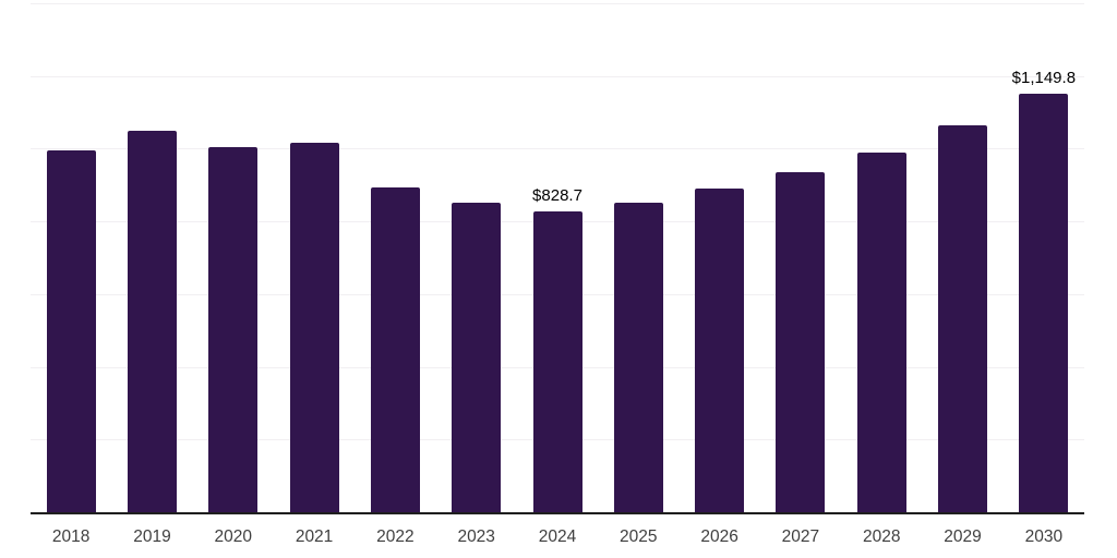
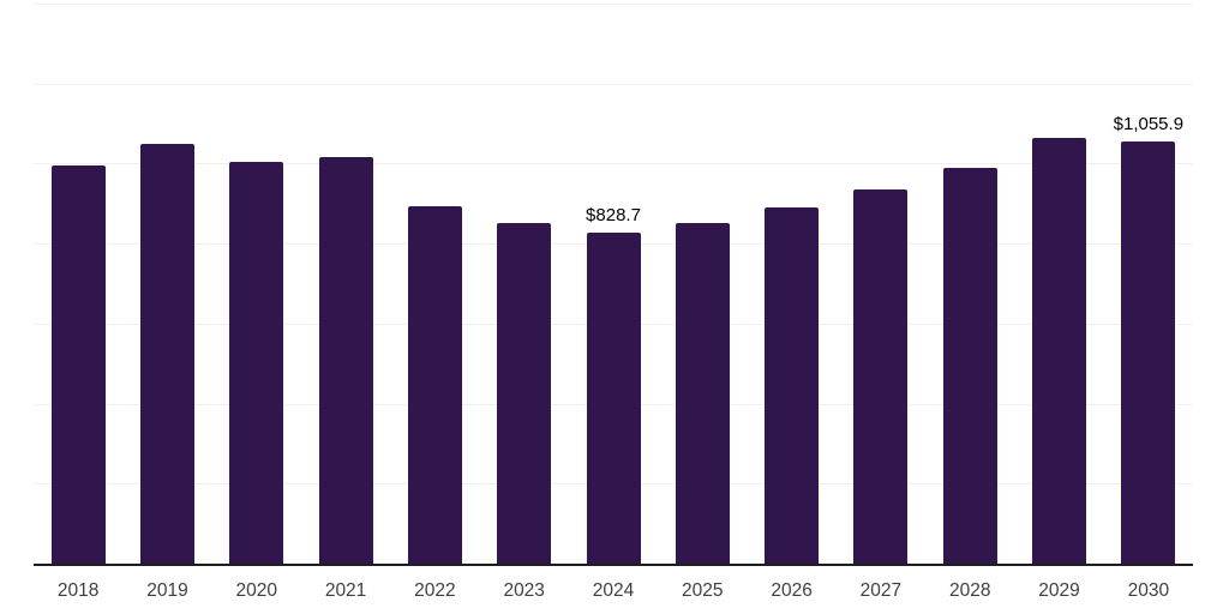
2030: $1,149.8 -> $1,055.9
